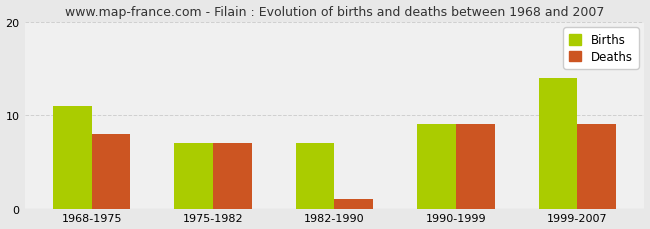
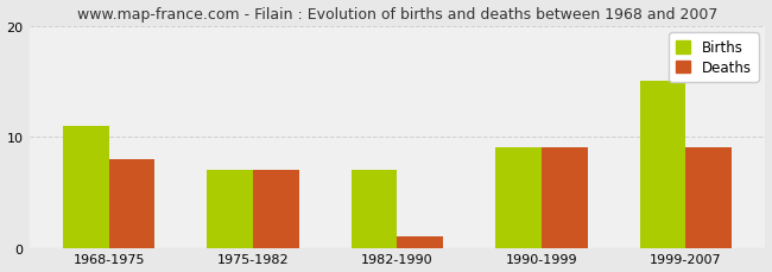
Births/1999-2007: 14 -> 15
